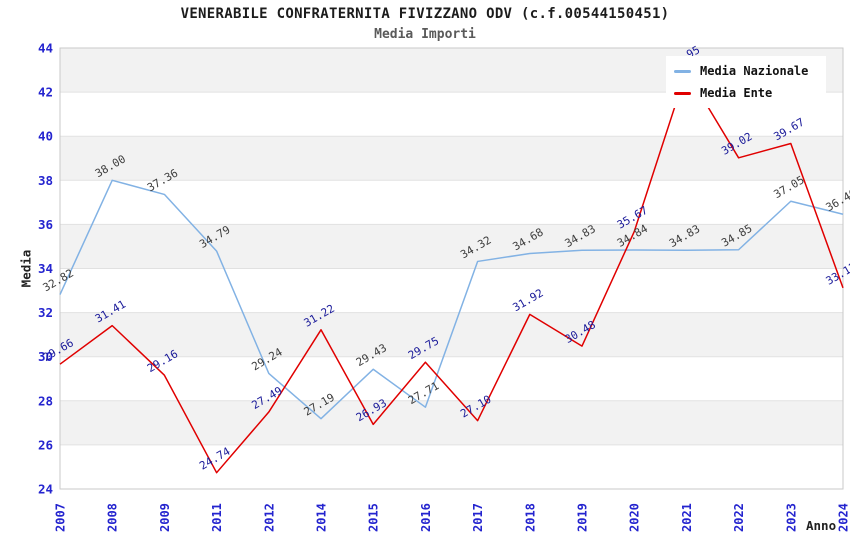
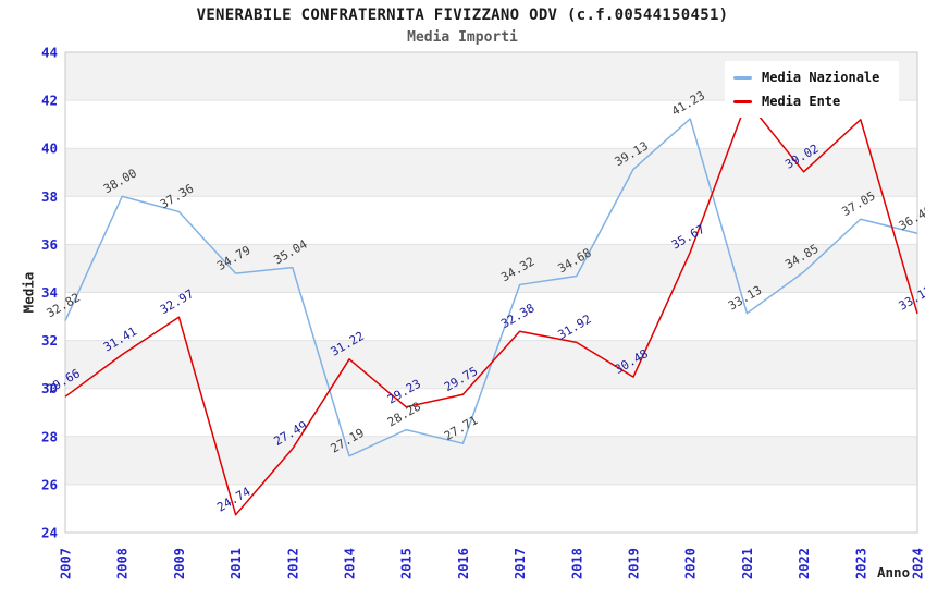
Media Ente/2009: 29.16 -> 32.97
Media Nazionale/2012: 29.24 -> 35.04
Media Nazionale/2015: 29.43 -> 28.28
Media Ente/2015: 26.93 -> 29.23
Media Ente/2017: 27.10 -> 32.38
Media Nazionale/2019: 34.83 -> 39.13
Media Nazionale/2020: 34.84 -> 41.23
Media Nazionale/2021: 34.83 -> 33.13
Media Ente/2021: 42.95 -> 41.97
Media Ente/2023: 39.67 -> 41.20
